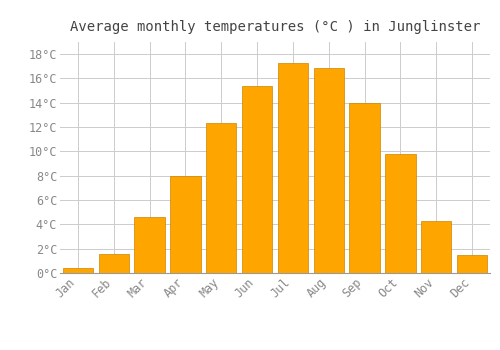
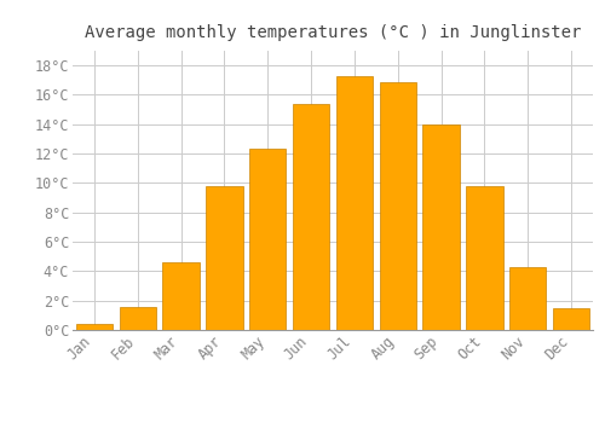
Apr: 8.0°C -> 9.8°C
